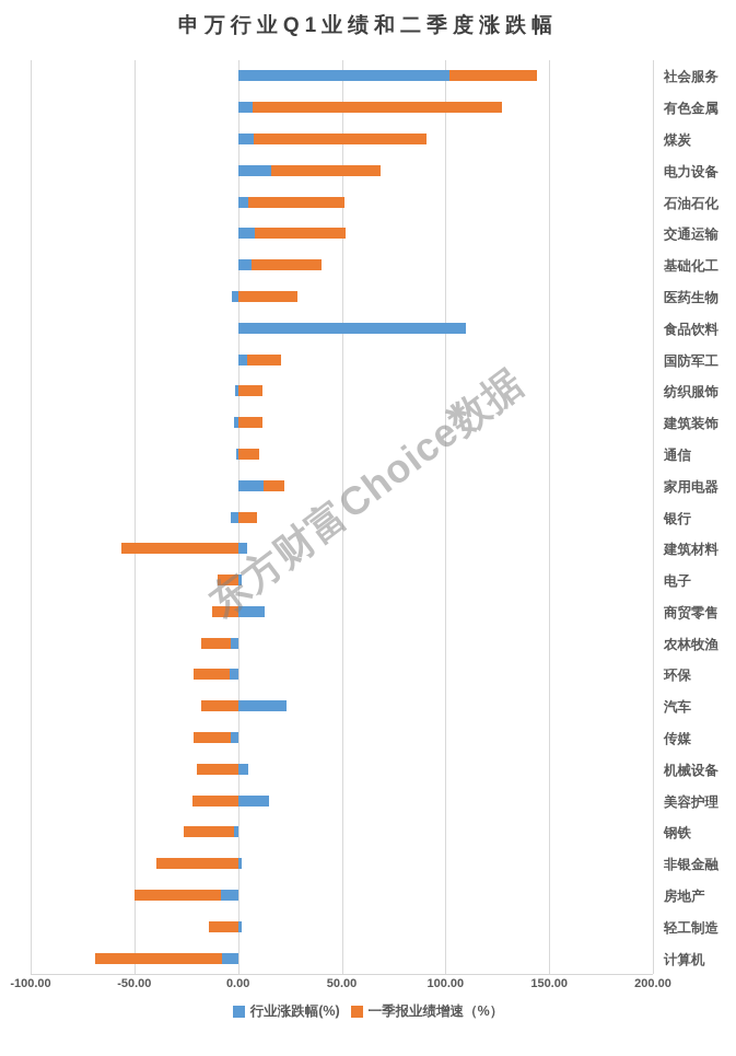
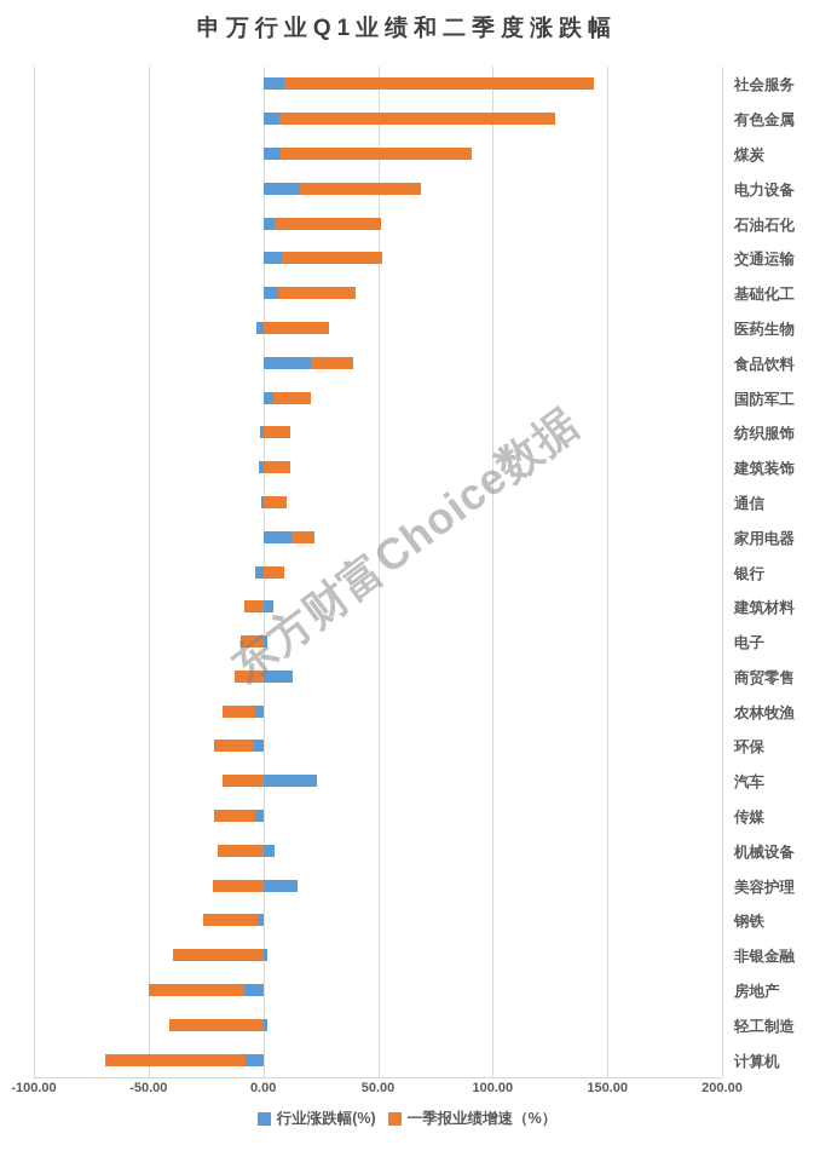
行业涨跌幅(%)/社会服务: 102 -> 9
行业涨跌幅(%)/食品饮料: 110 -> 21
一季报业绩增速（%）/食品饮料: 55 -> 39
一季报业绩增速（%）/建筑材料: -56 -> -8
一季报业绩增速（%）/轻工制造: -14 -> -41
